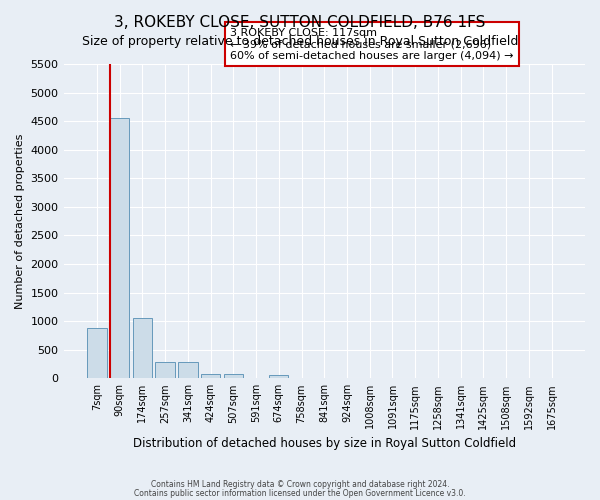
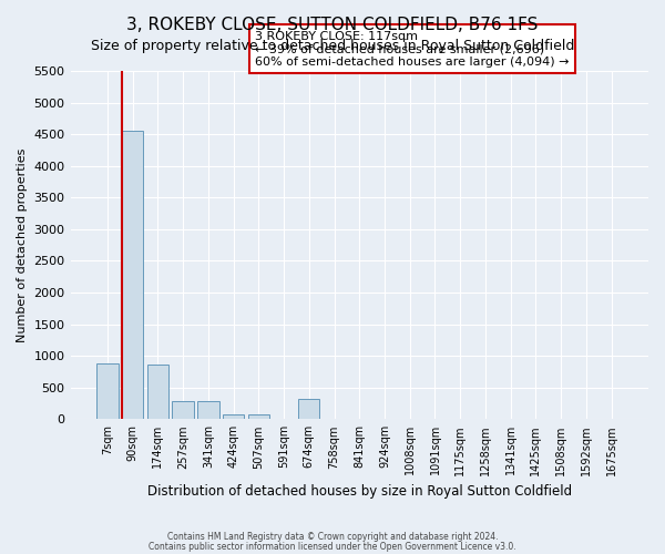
174sqm: 1050 -> 860
674sqm: 60 -> 320
